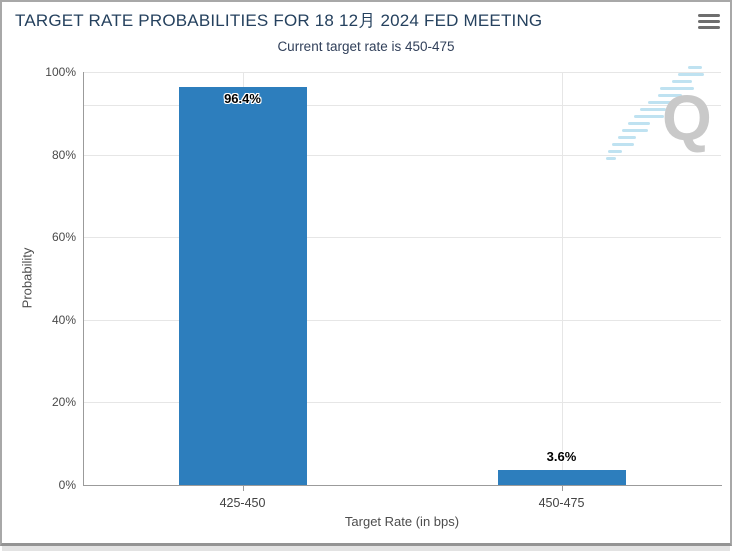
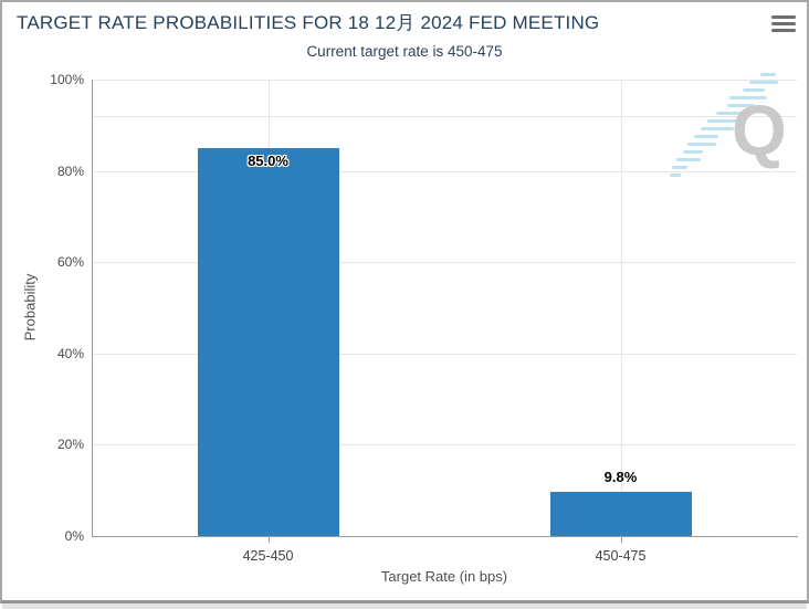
425-450: 96.4% -> 85.0%
450-475: 3.6% -> 9.8%
